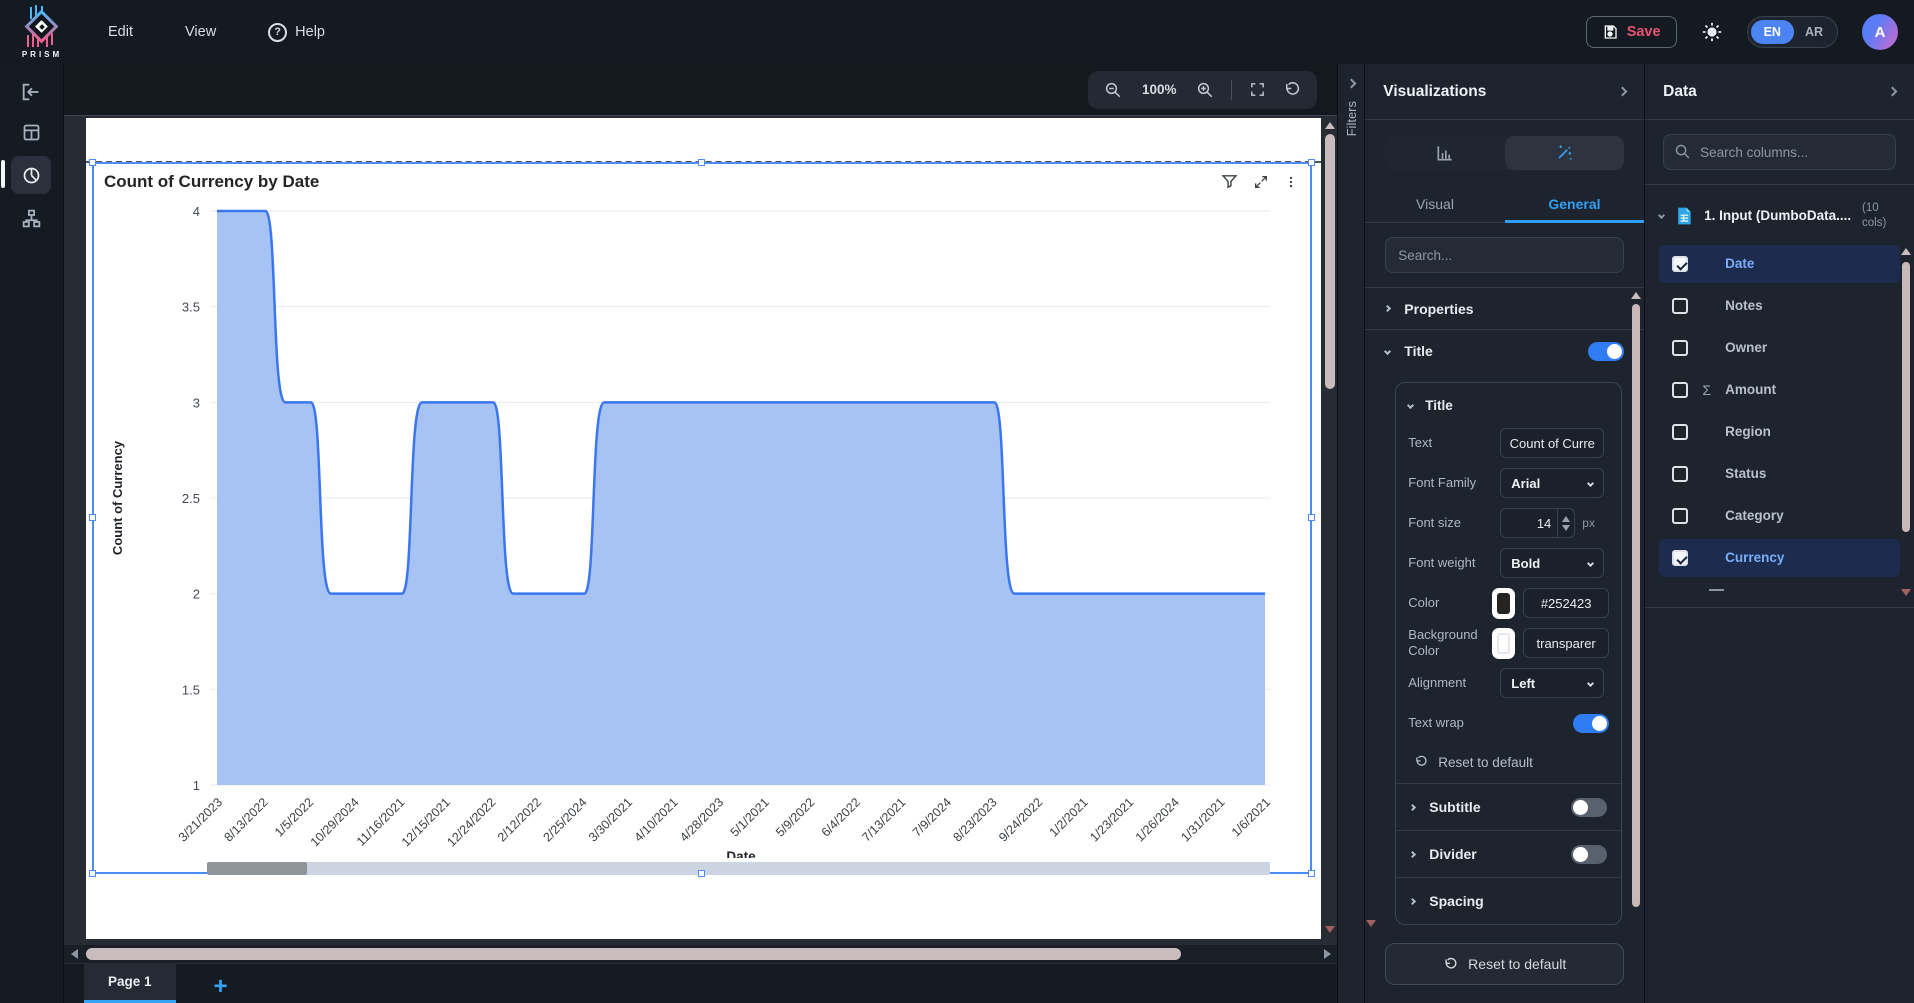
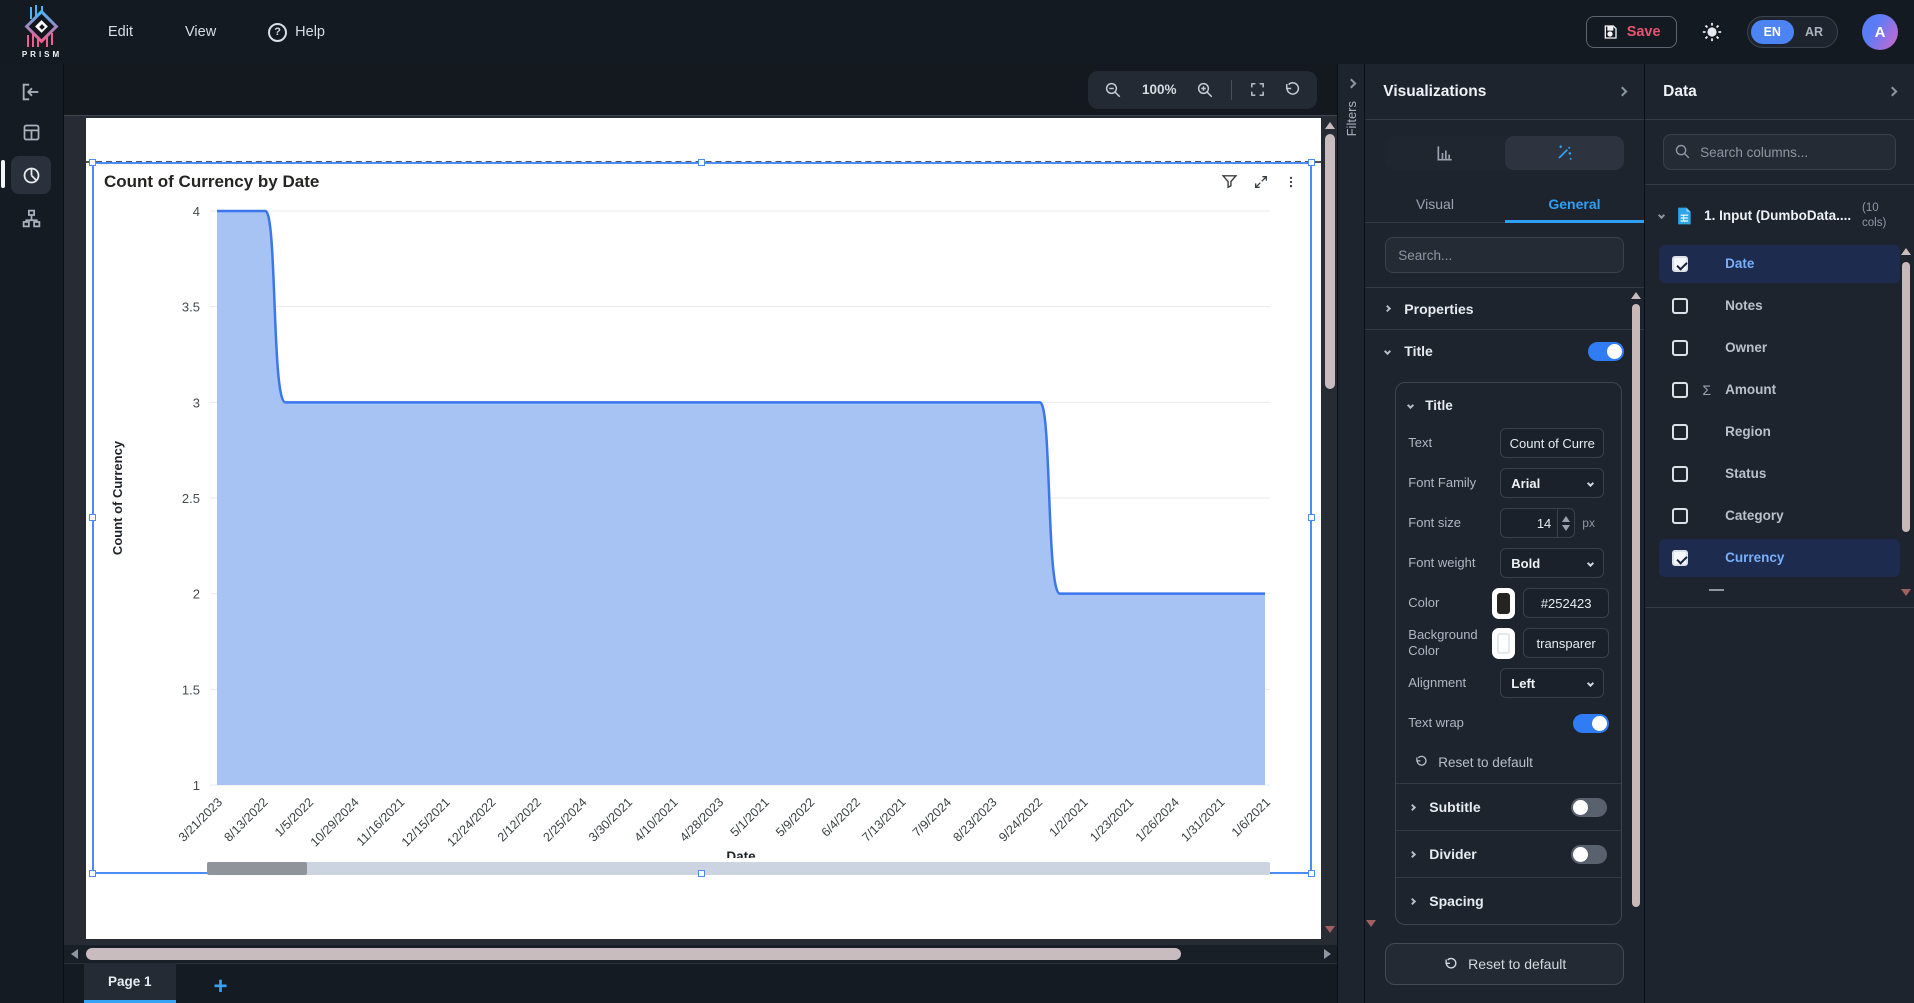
10/29/2024: 2 -> 3
11/16/2021: 2 -> 3
2/12/2022: 2 -> 3
2/25/2024: 2 -> 3
9/24/2022: 2 -> 3
